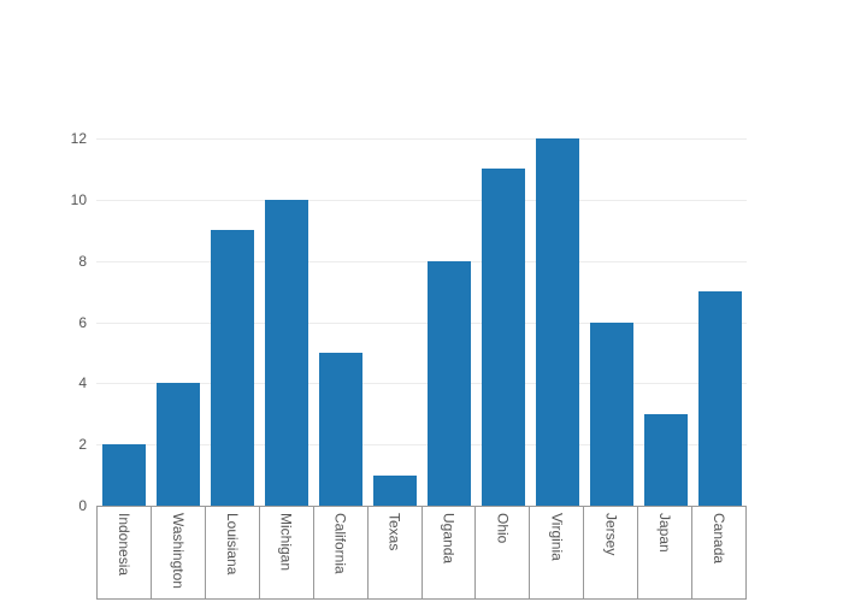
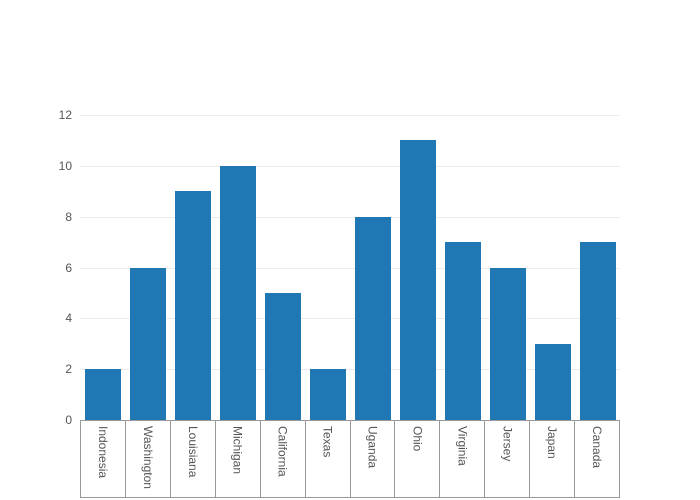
Washington: 4 -> 6
Texas: 1 -> 2
Virginia: 12 -> 7
